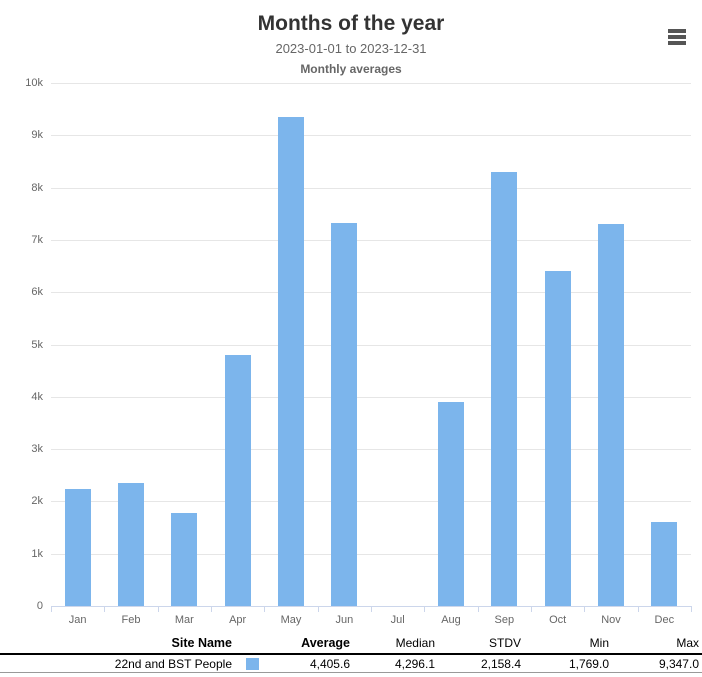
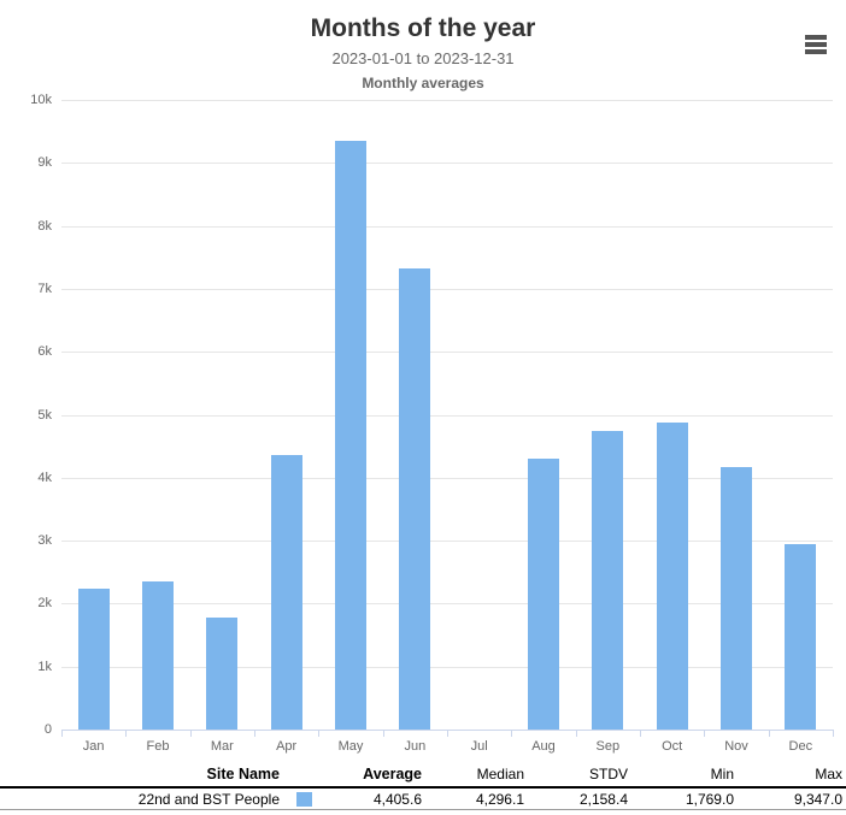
Apr: 4.8k -> 4.4k
Aug: 3.9k -> 4.3k
Sep: 8.3k -> 4.7k
Oct: 6.4k -> 4.9k
Nov: 7.3k -> 4.2k
Dec: 1.6k -> 2.9k
